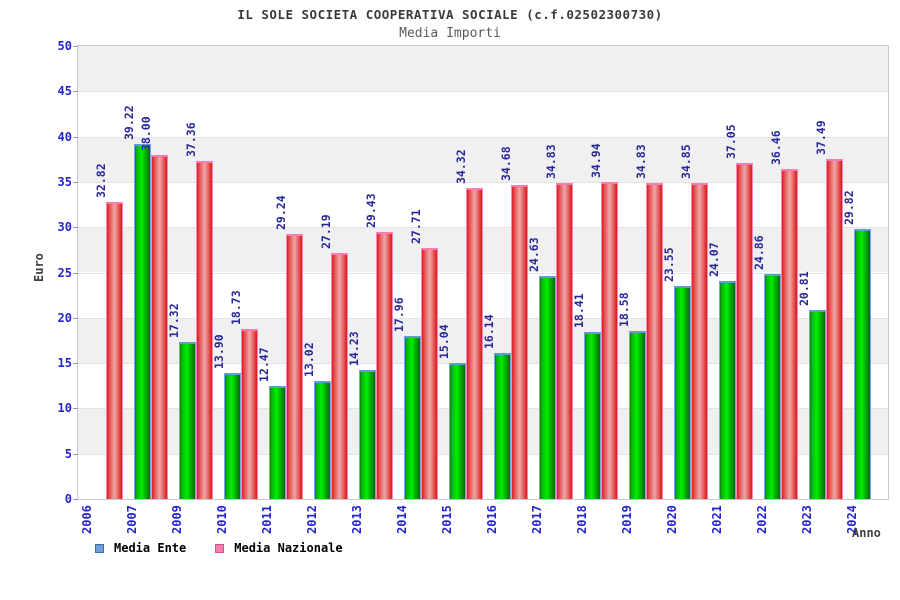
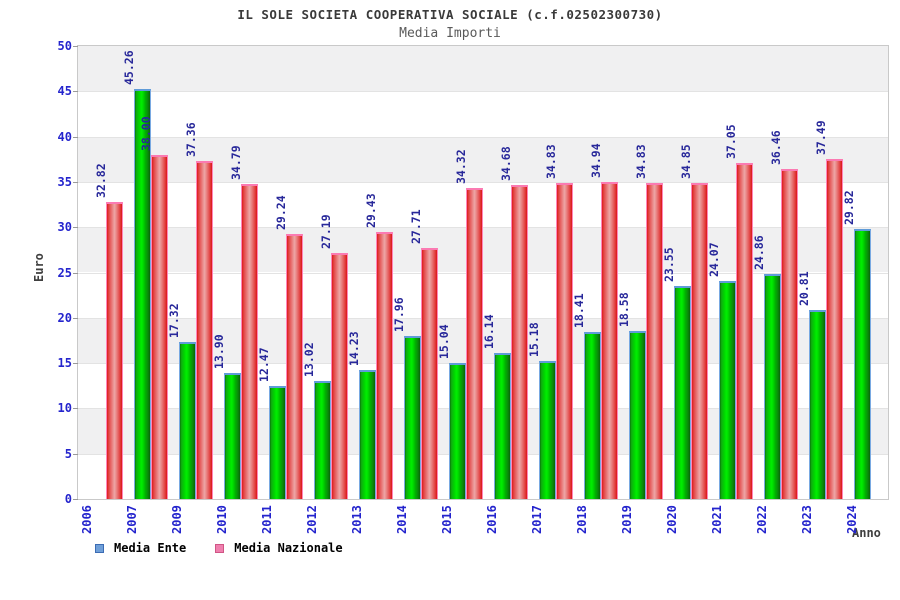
Media Ente/2007: 39.22 -> 45.26
Media Nazionale/2010: 18.73 -> 34.79
Media Ente/2017: 24.63 -> 15.18
